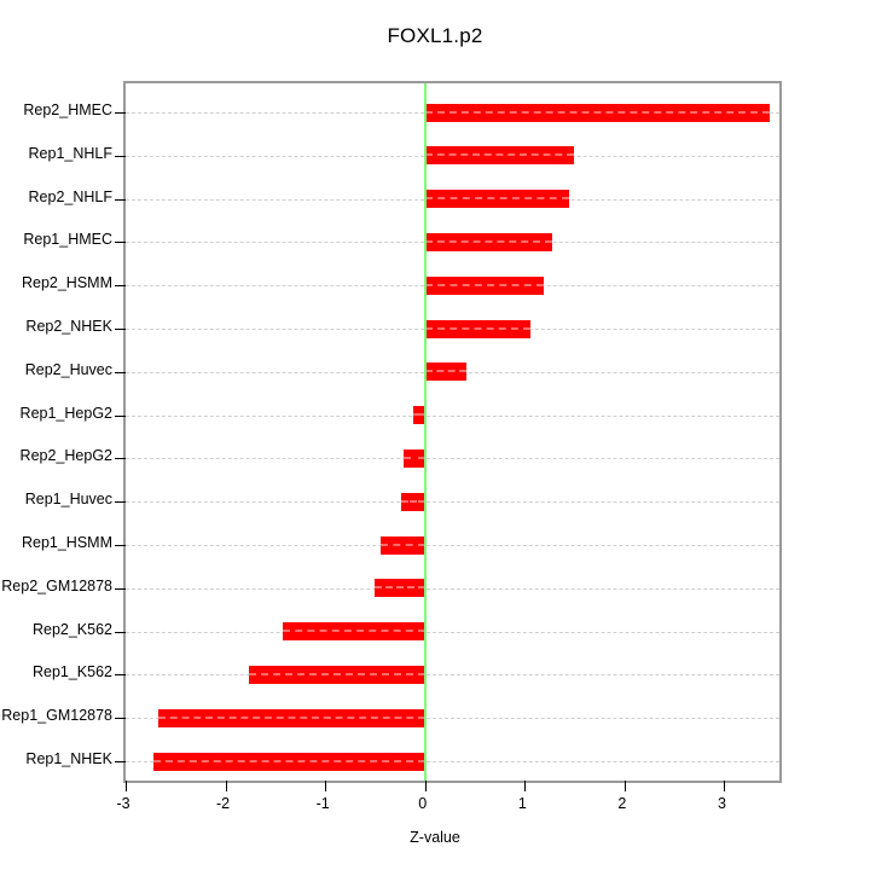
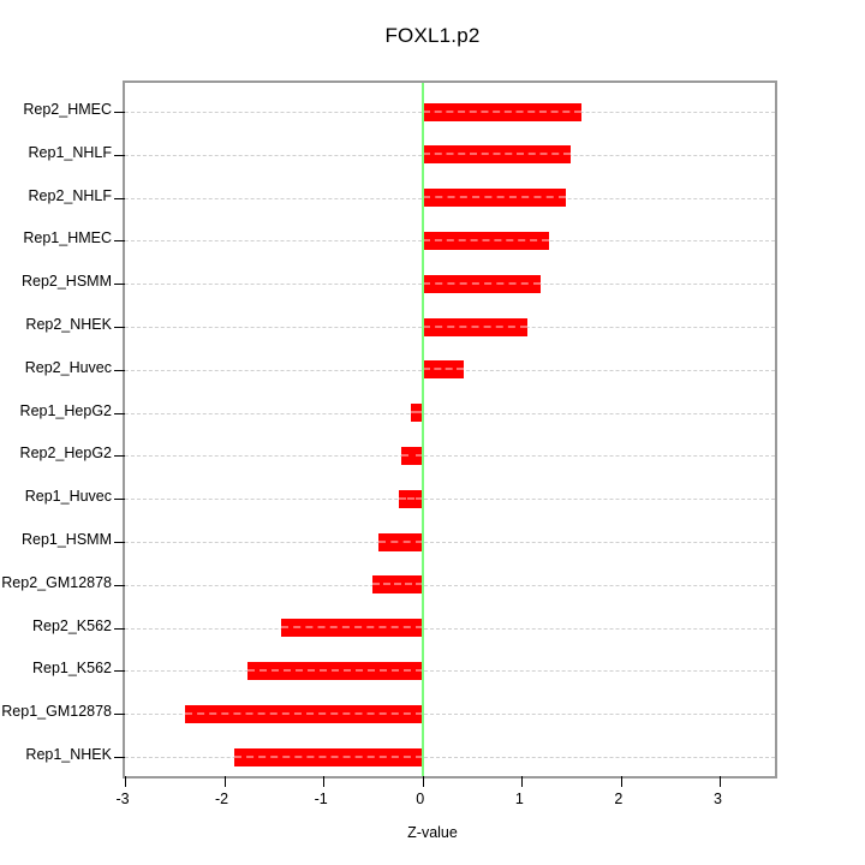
Rep2_HMEC: 3.5 -> 1.6
Rep1_GM12878: -2.7 -> -2.4
Rep1_NHEK: -2.7 -> -1.9
